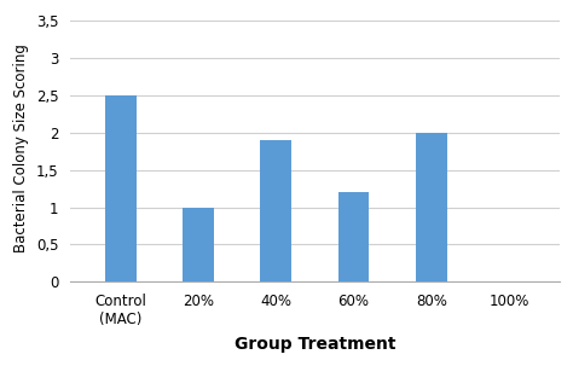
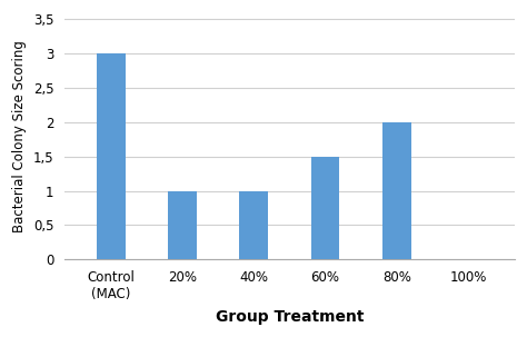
Control (MAC): 2,5 -> 3,0
40%: 1,9 -> 1,0
60%: 1,2 -> 1,5
